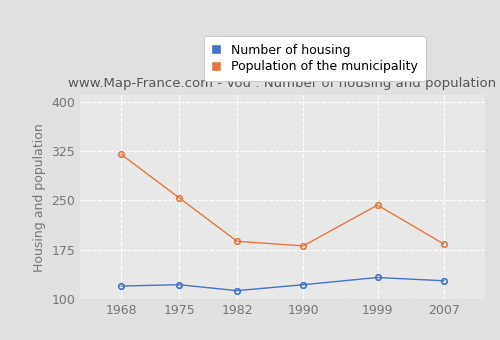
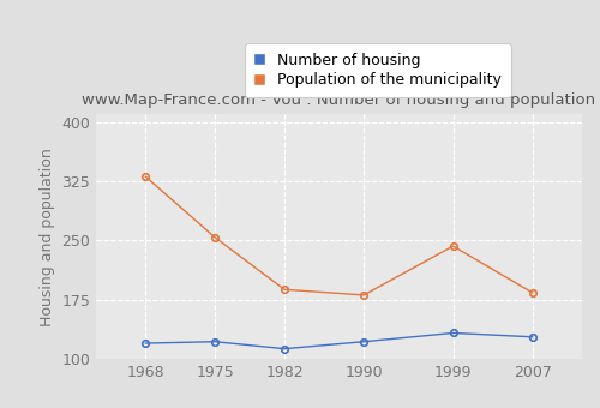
Population of the municipality/1968: 320 -> 331
